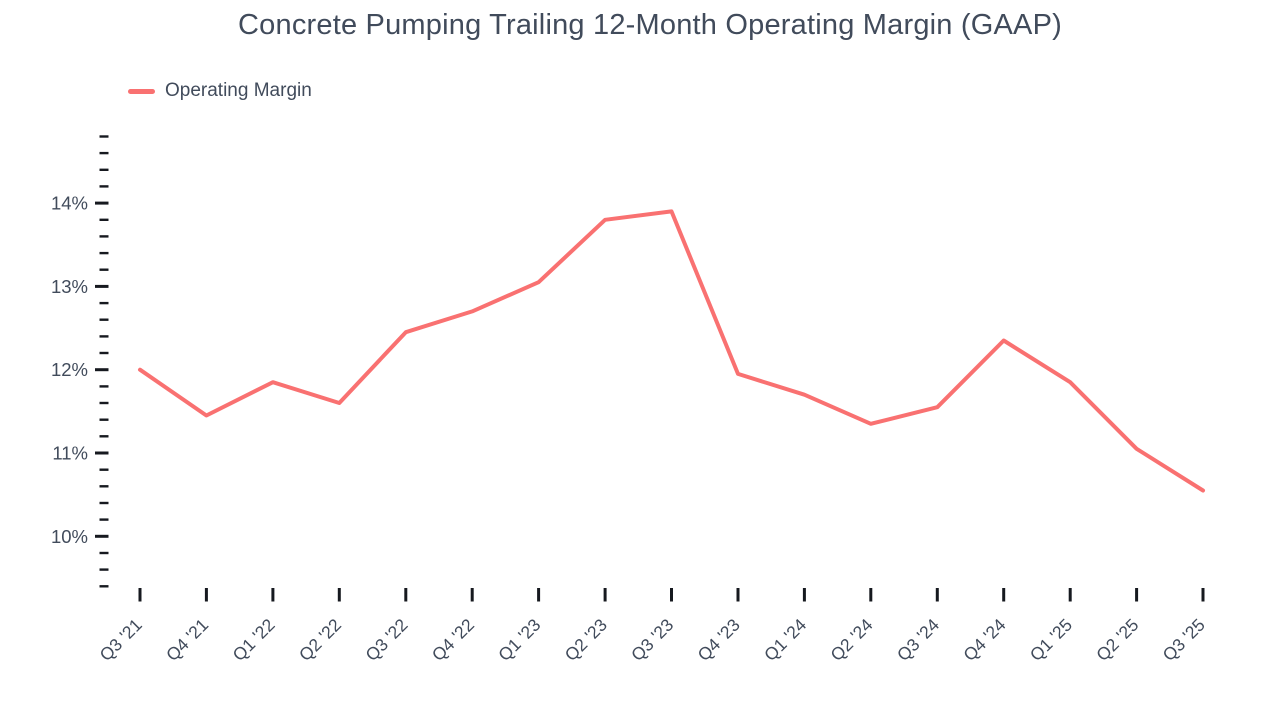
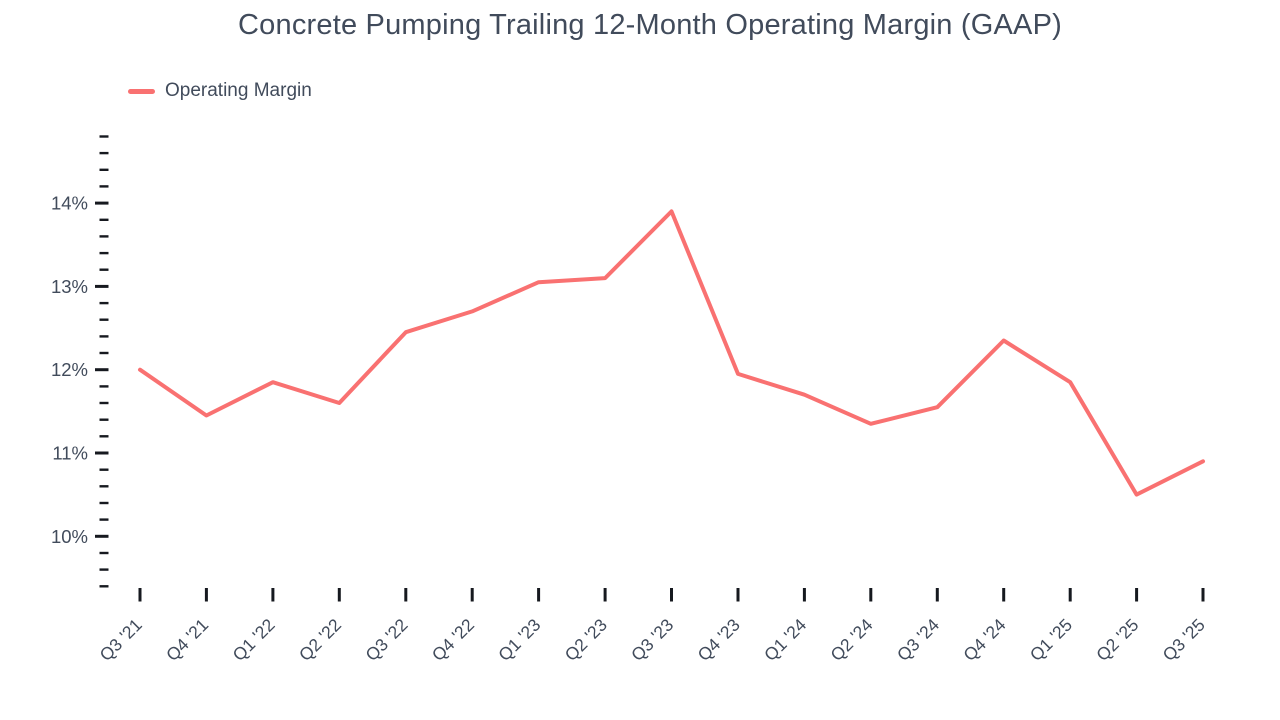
Q2 '23: 13.8% -> 13.1%
Q2 '25: 11.1% -> 10.5%
Q3 '25: 10.6% -> 10.9%
